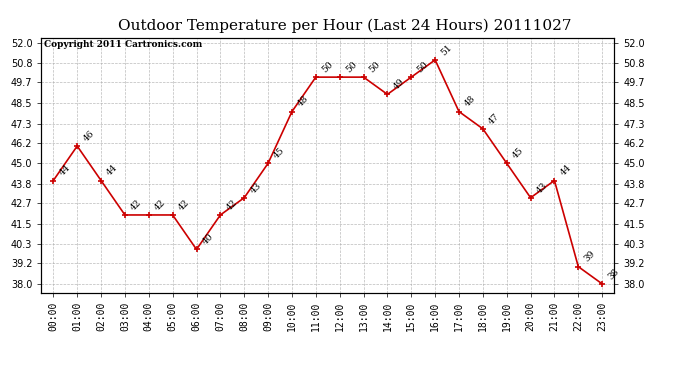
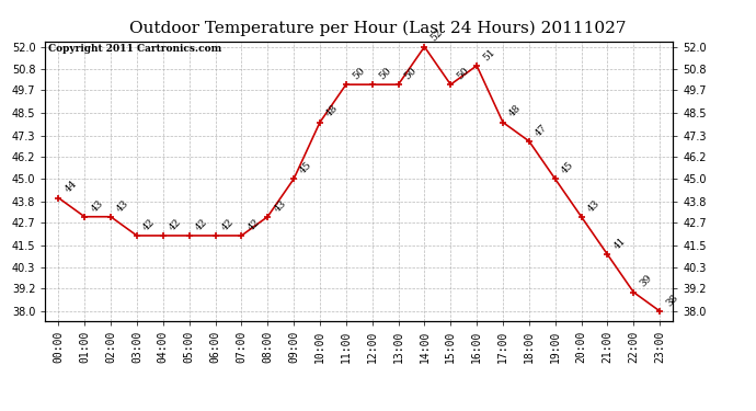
01:00: 46 -> 43
02:00: 44 -> 43
06:00: 40 -> 42
14:00: 49 -> 52
21:00: 44 -> 41
